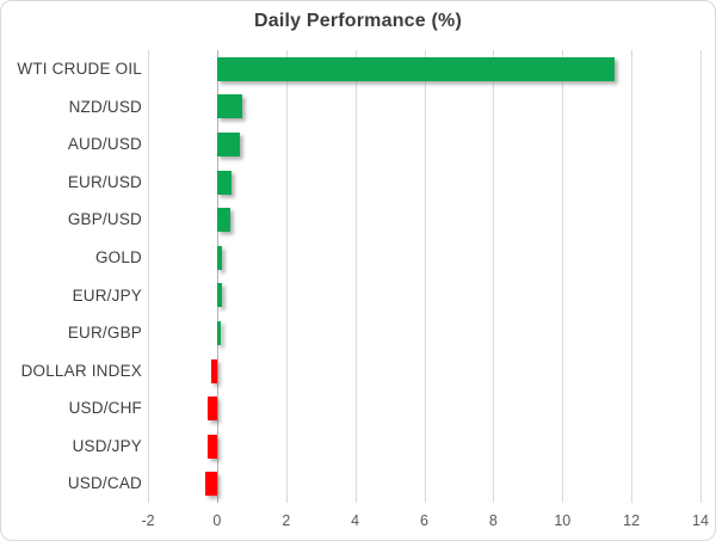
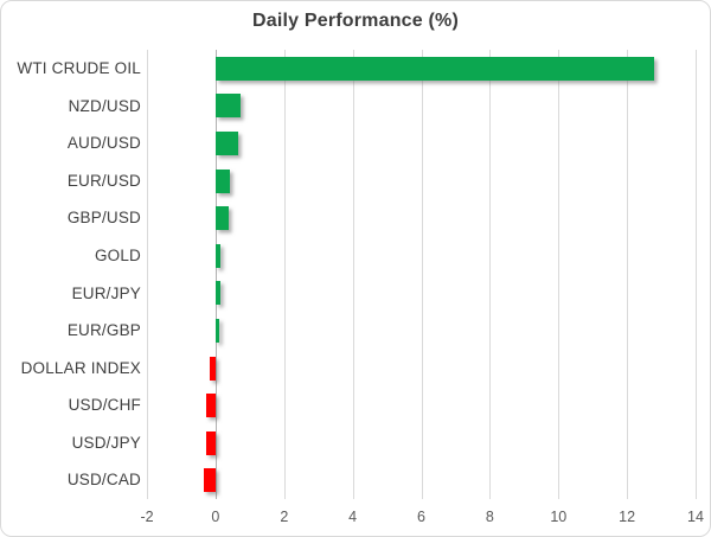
WTI CRUDE OIL: 11.5 -> 12.8
